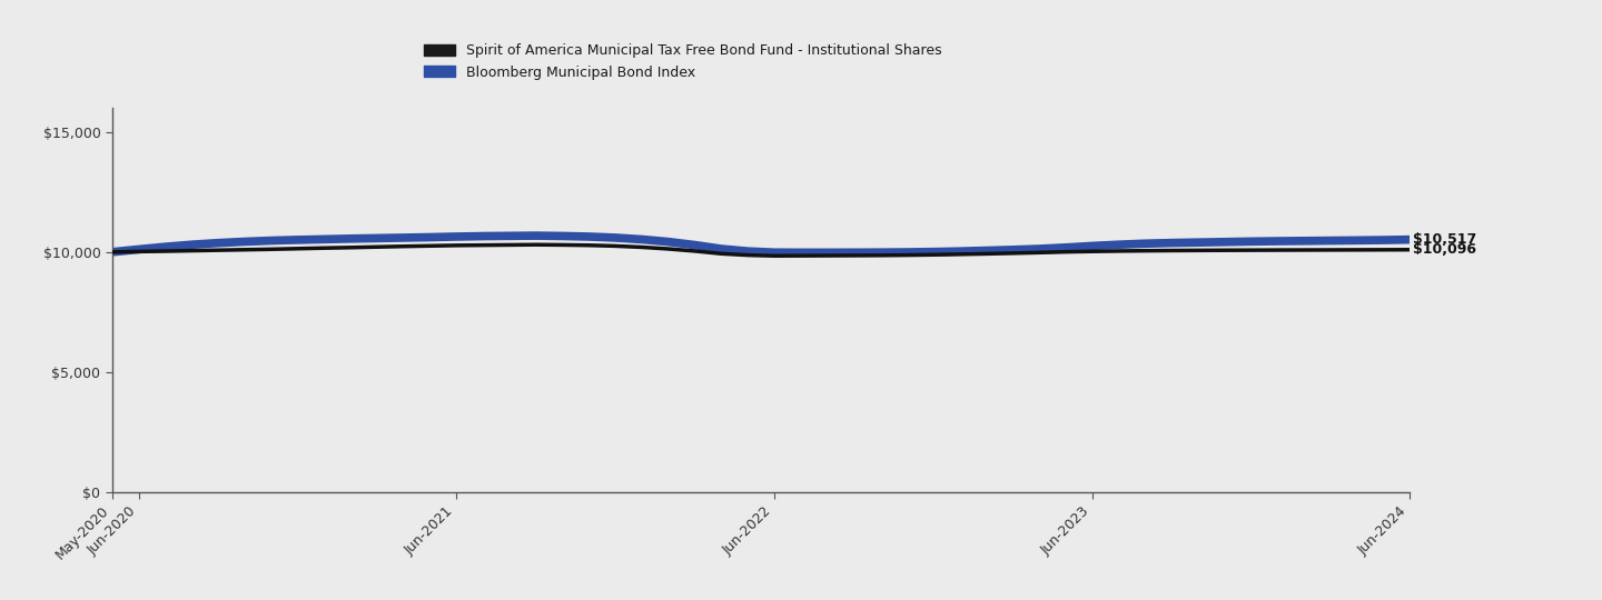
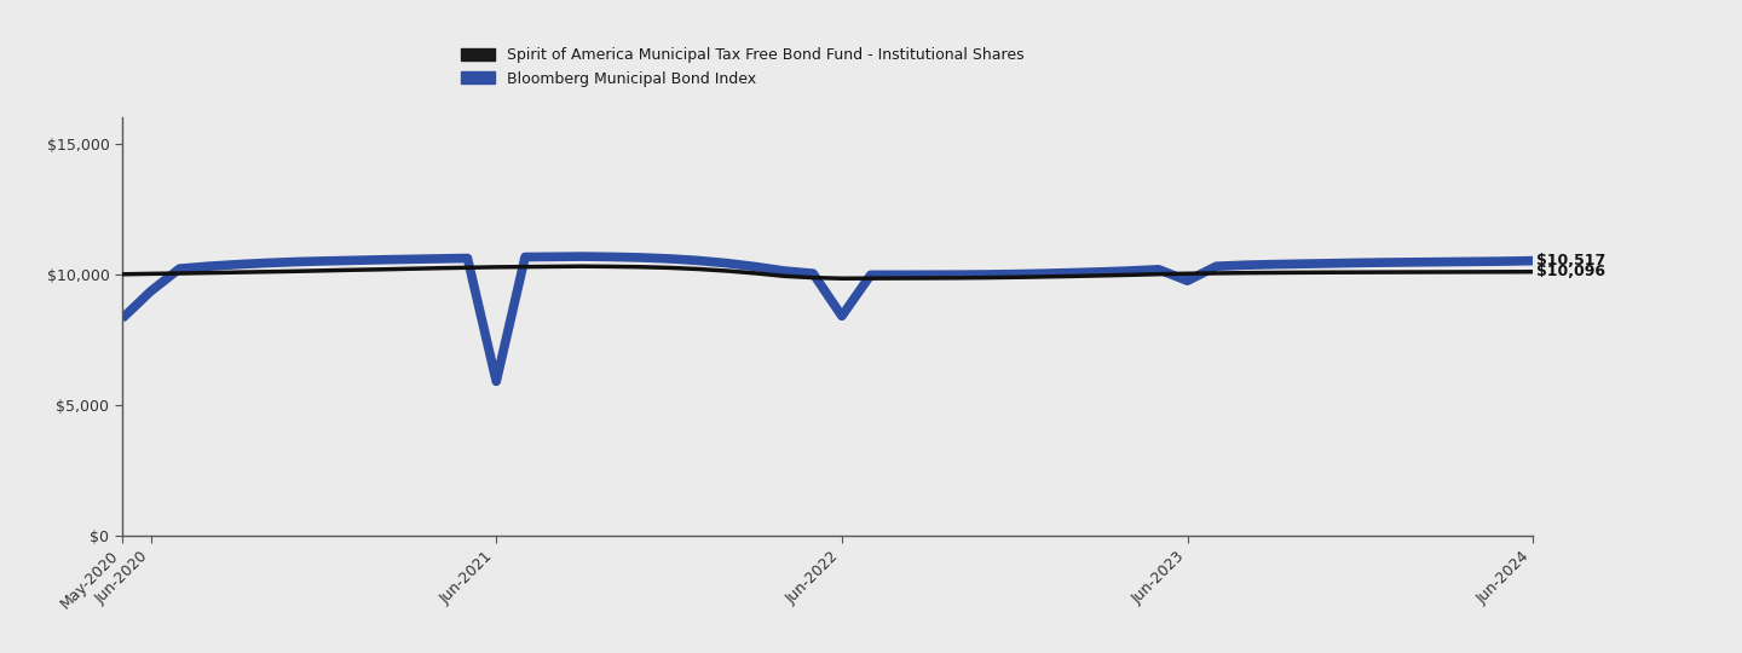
Bloomberg Municipal Bond Index/May-2020: $10,000 -> $8,300
Bloomberg Municipal Bond Index/Jun-2020: $10,110 -> $9,350
Bloomberg Municipal Bond Index/Jun-2021: $10,640 -> $5,900
Bloomberg Municipal Bond Index/Jun-2022: $9,980 -> $8,400
Bloomberg Municipal Bond Index/Jun-2023: $10,250 -> $9,750
